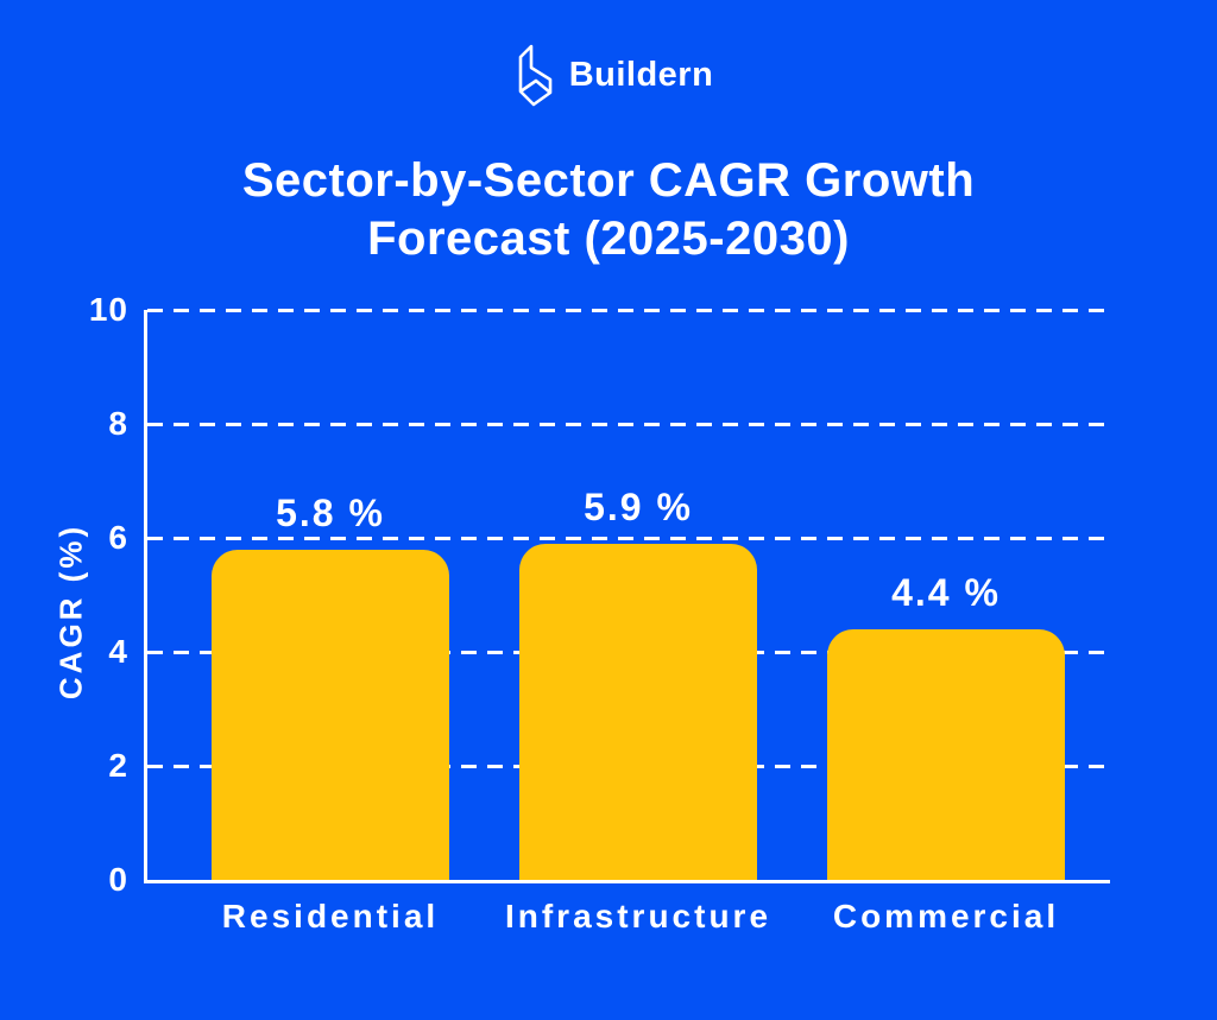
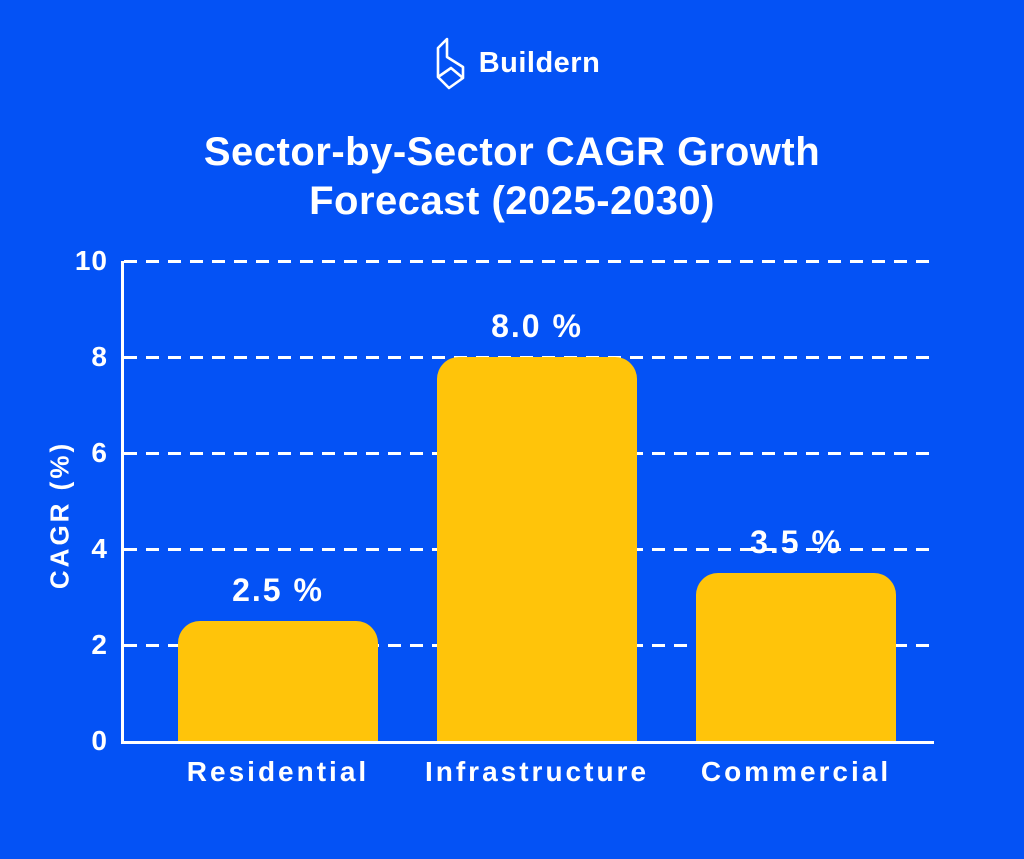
Residential: 5.8 -> 2.5
Infrastructure: 5.9 -> 8.0
Commercial: 4.4 -> 3.5
